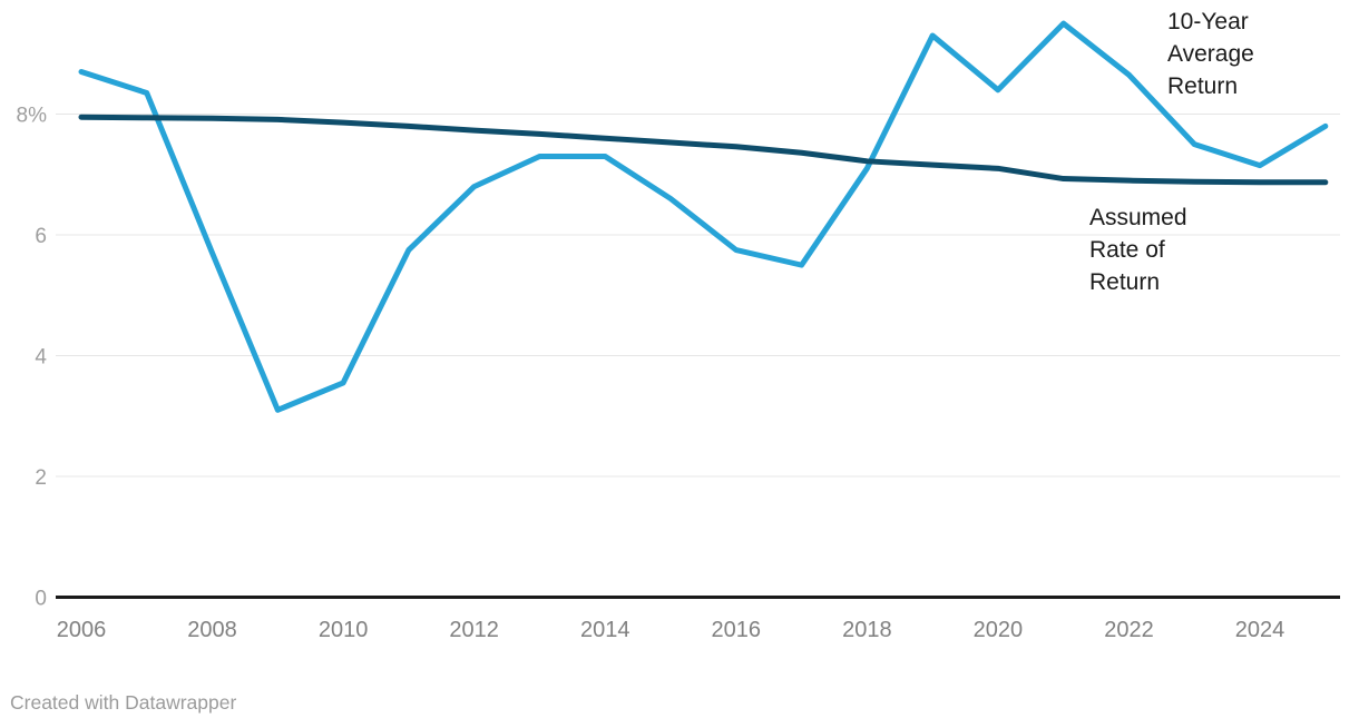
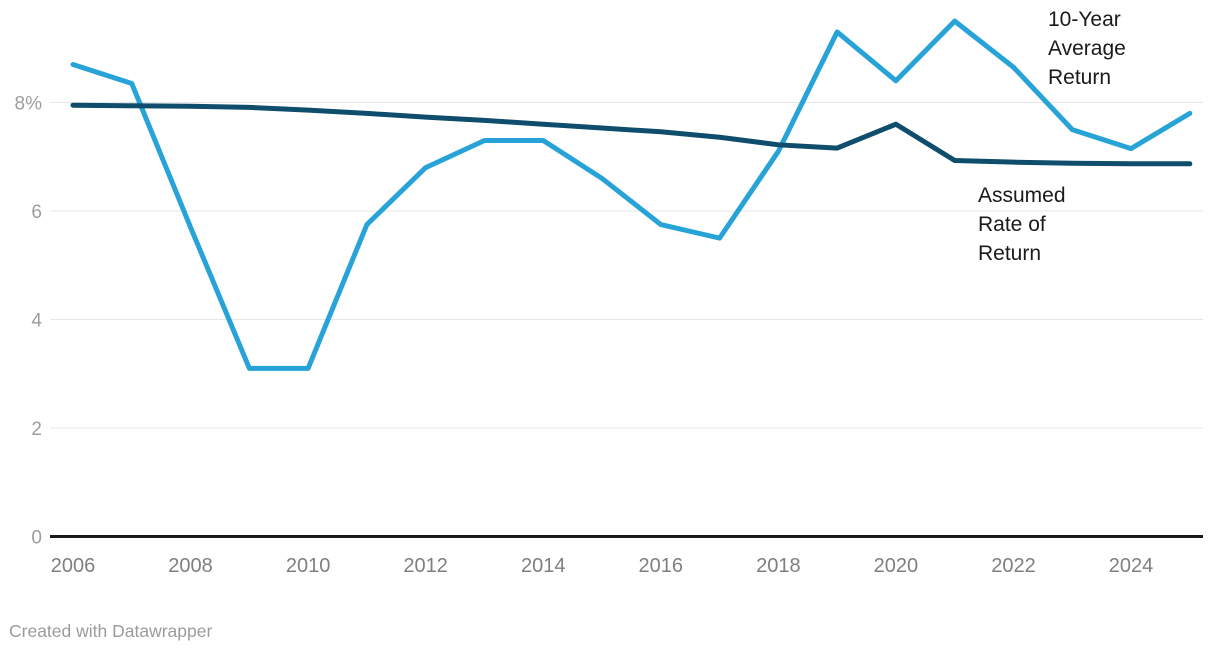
10-Year Average Return/2010: 3.5% -> 3.1%
Assumed Rate of Return/2020: 7.1% -> 7.6%
